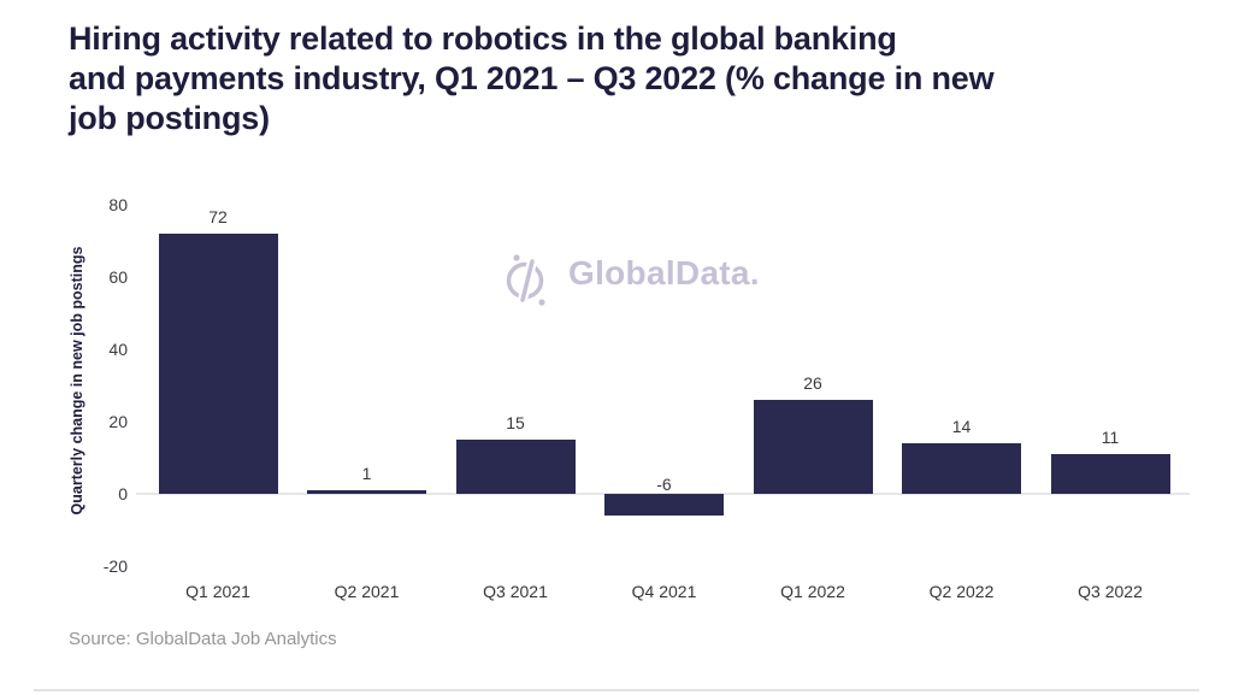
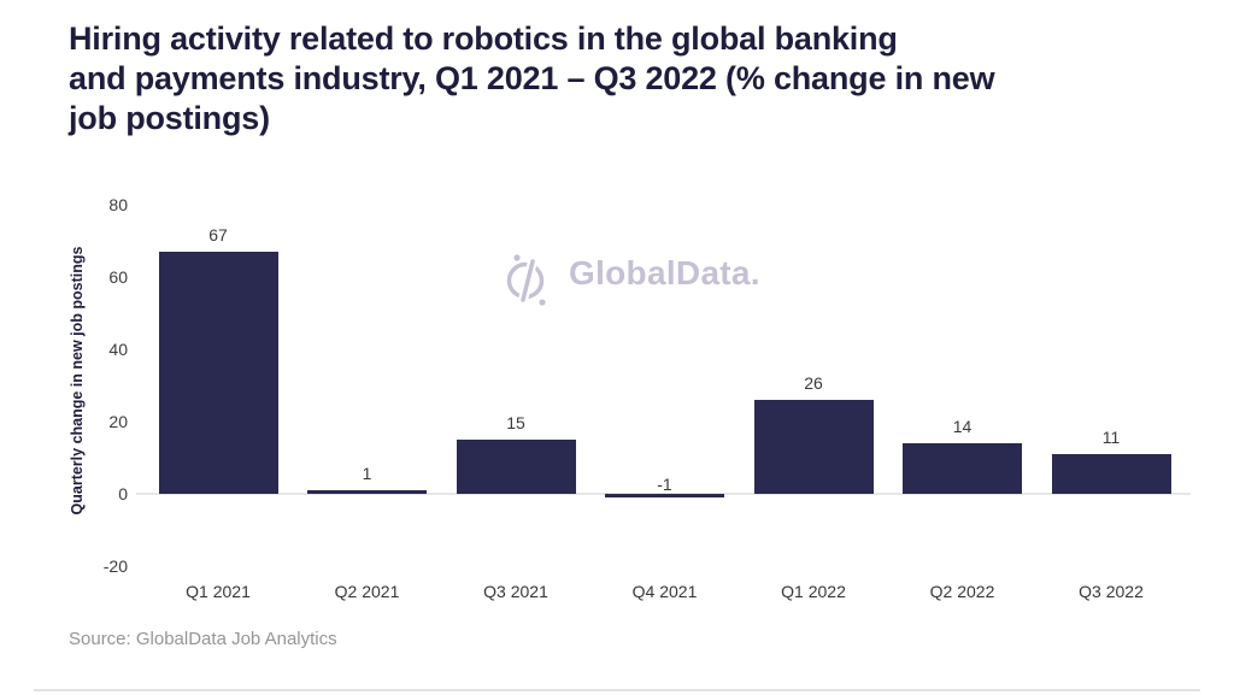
Q1 2021: 72 -> 67
Q4 2021: -6 -> -1
